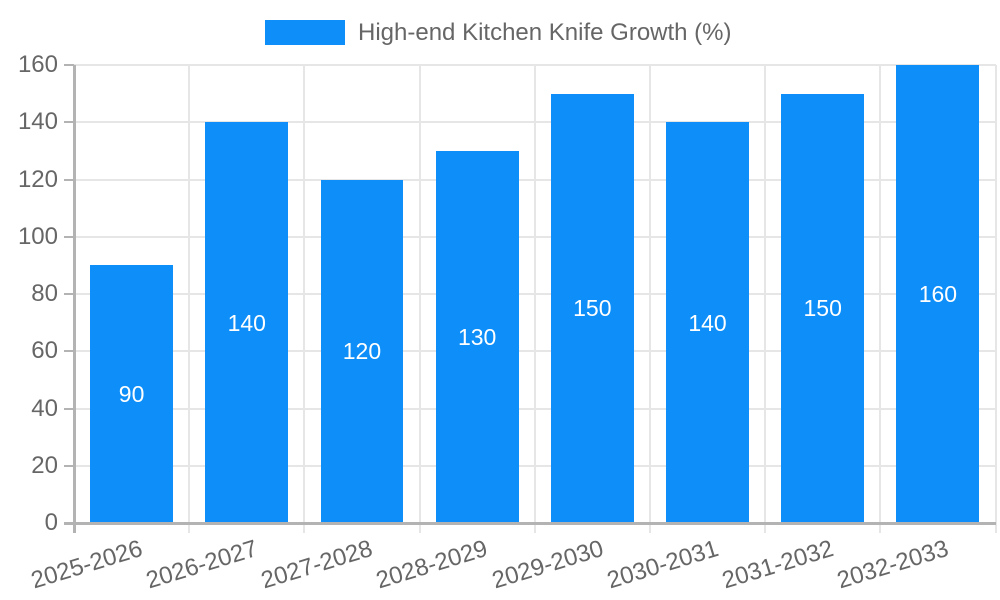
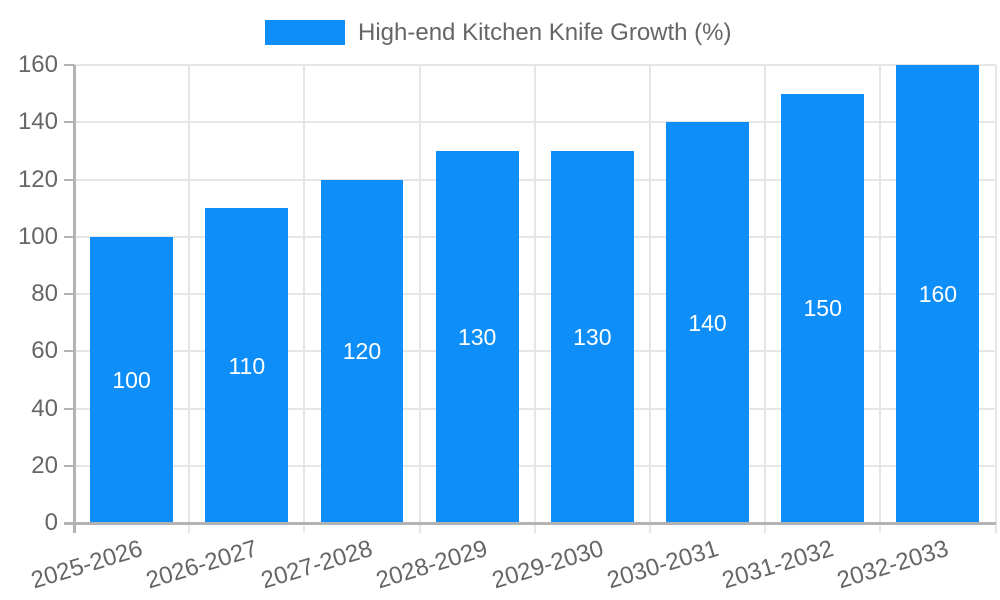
2025-2026: 90 -> 100
2026-2027: 140 -> 110
2029-2030: 150 -> 130
